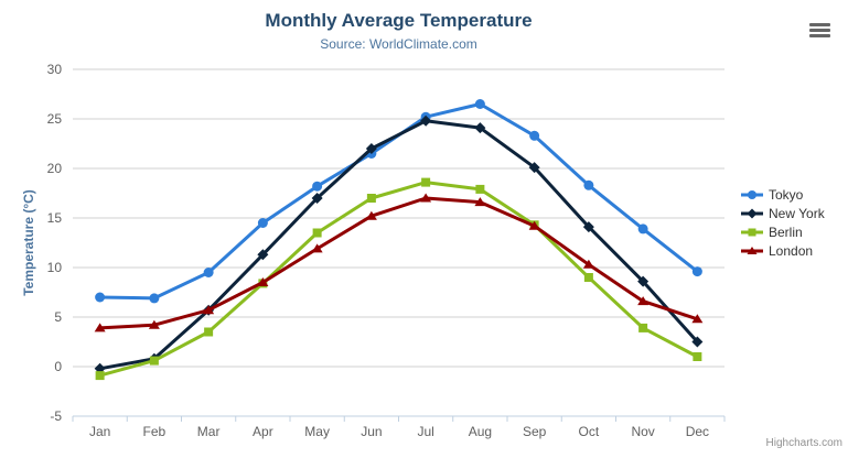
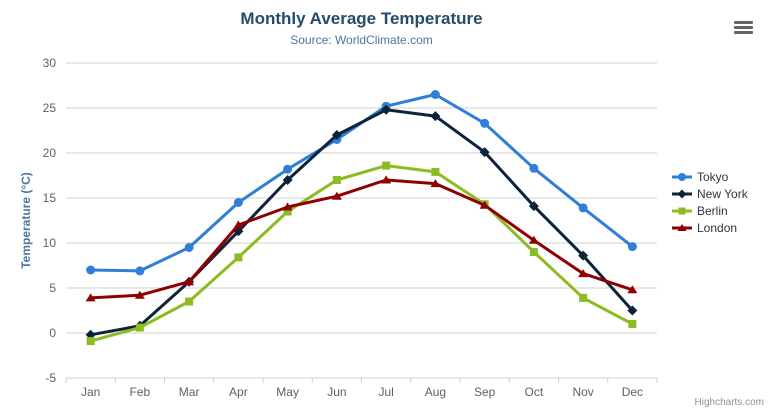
London/Apr: 8 -> 12
London/May: 12 -> 14
